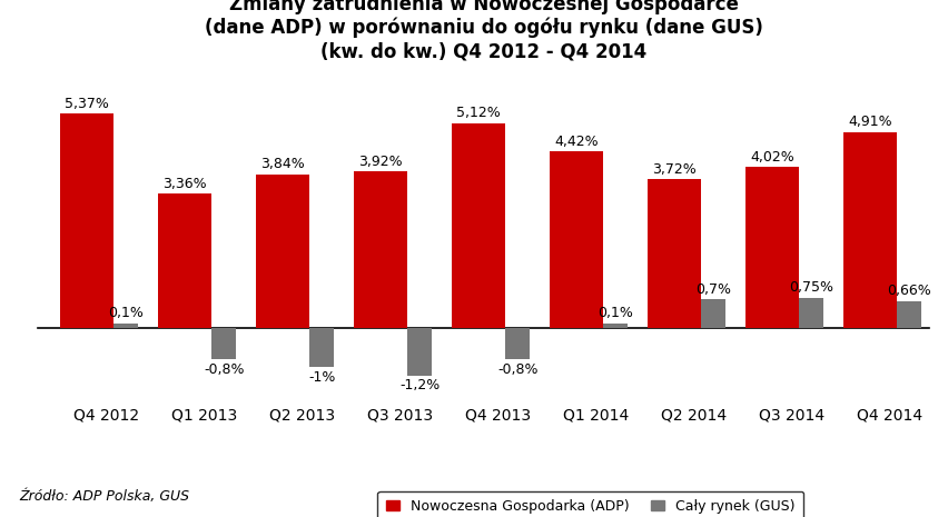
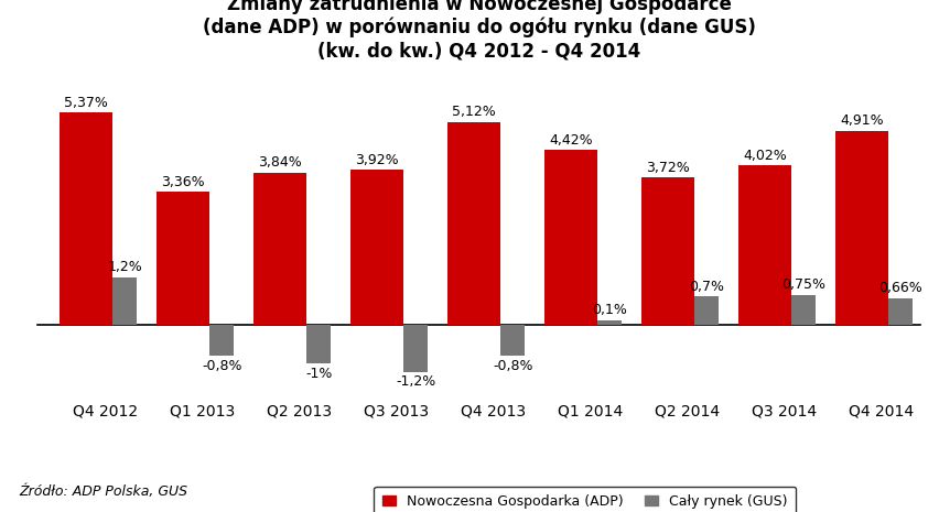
Cały rynek (GUS)/Q4 2012: 0,1% -> 1,2%
